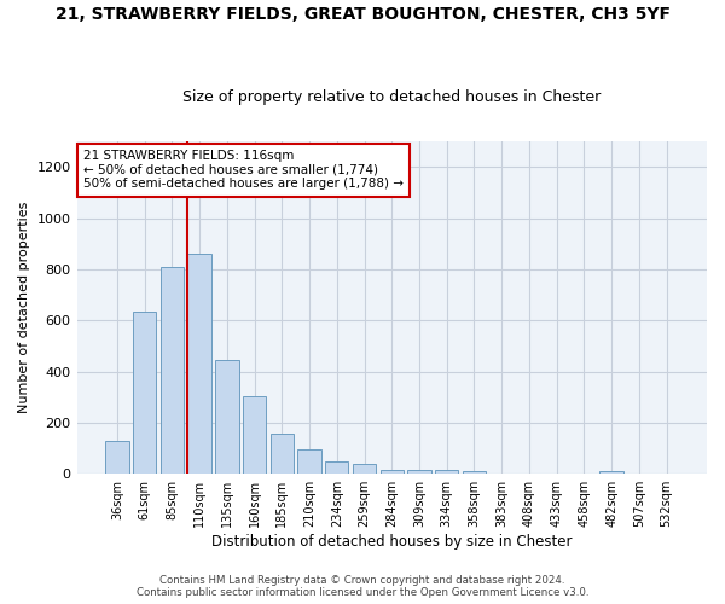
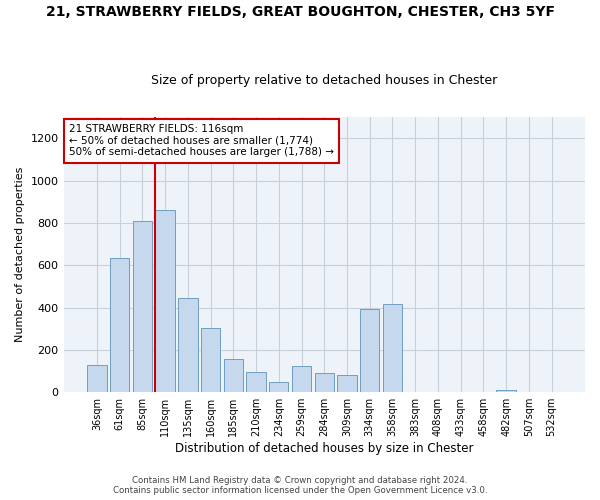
259sqm: 38 -> 125
284sqm: 15 -> 90
309sqm: 17 -> 80
334sqm: 17 -> 395
358sqm: 10 -> 415
